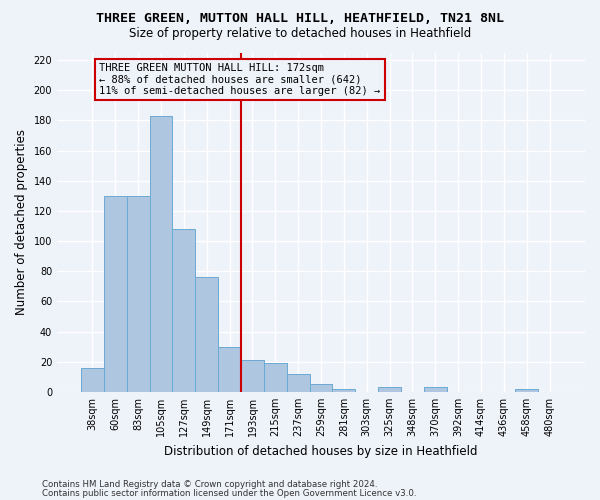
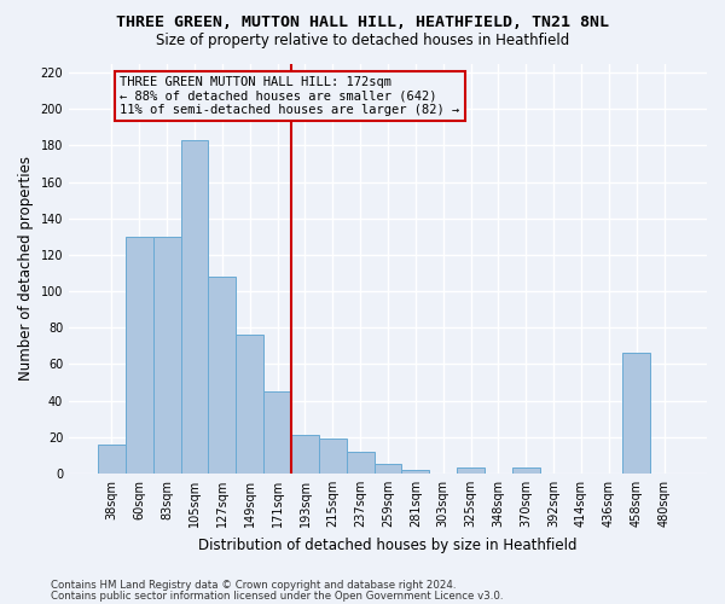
171sqm: 30 -> 45
458sqm: 2 -> 66
